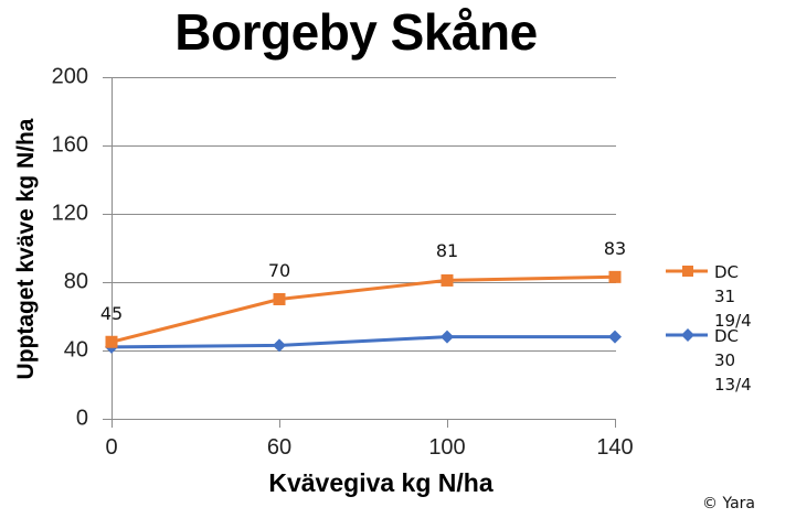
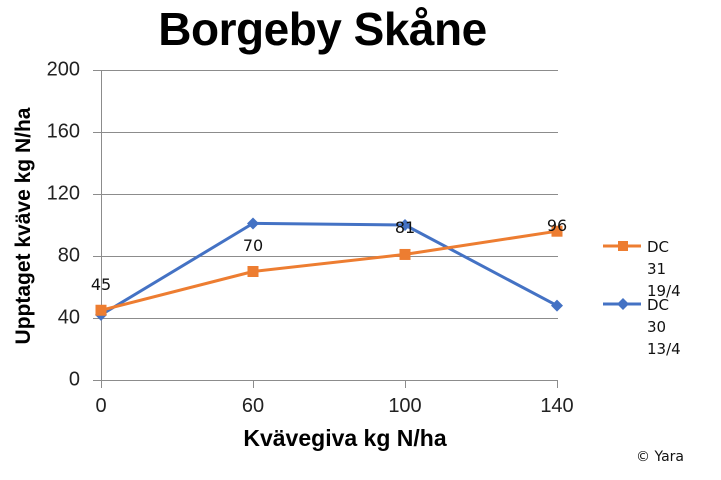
DC 30 13/4/60: 43 -> 101
DC 30 13/4/100: 48 -> 100
DC 31 19/4/140: 83 -> 96
